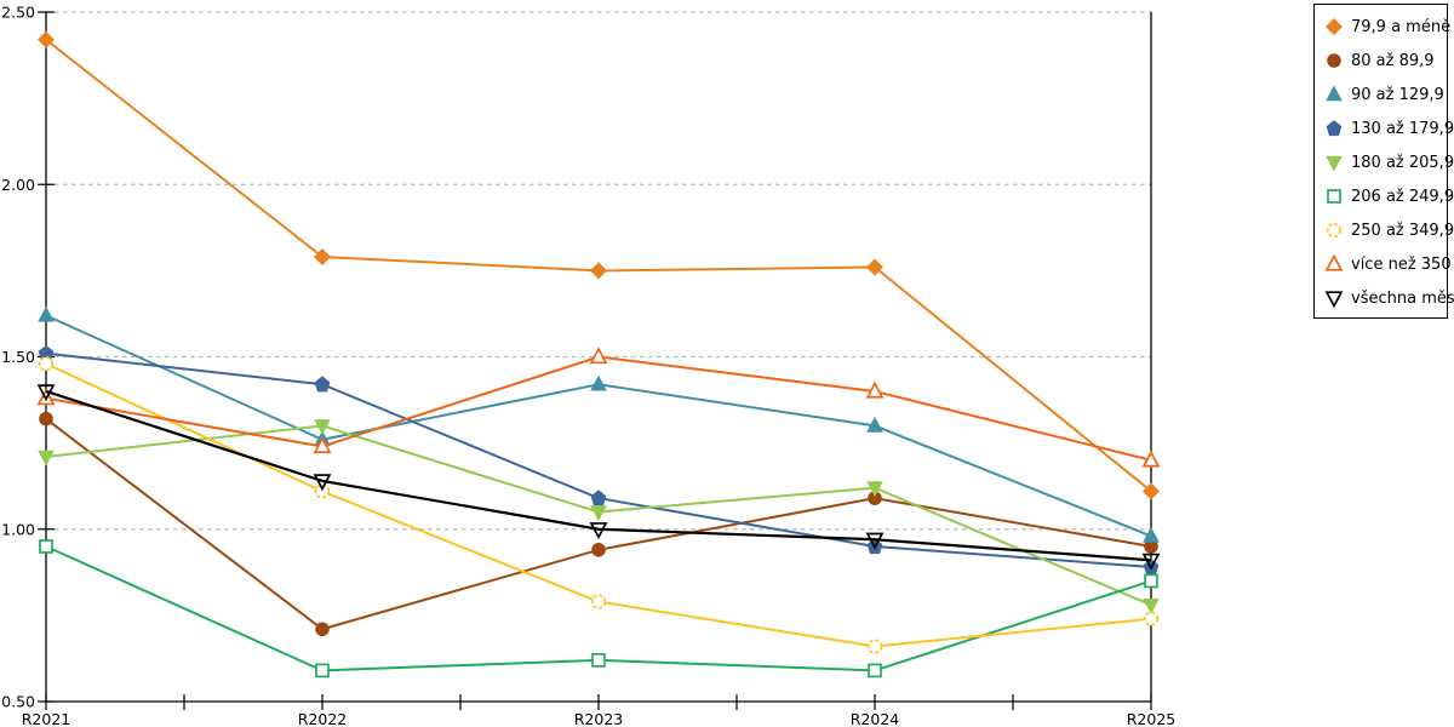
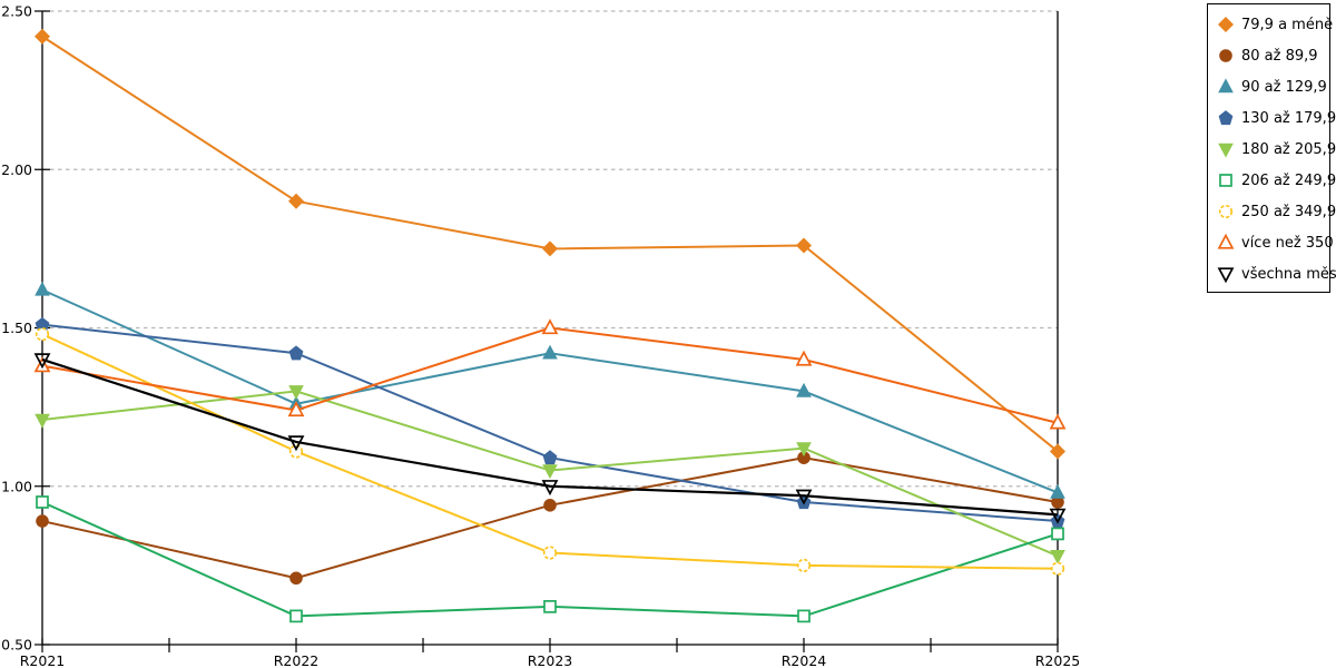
80 až 89,9/R2021: 1.32 -> 0.89
79,9 a méně/R2022: 1.79 -> 1.90
250 až 349,9/R2024: 0.66 -> 0.75
